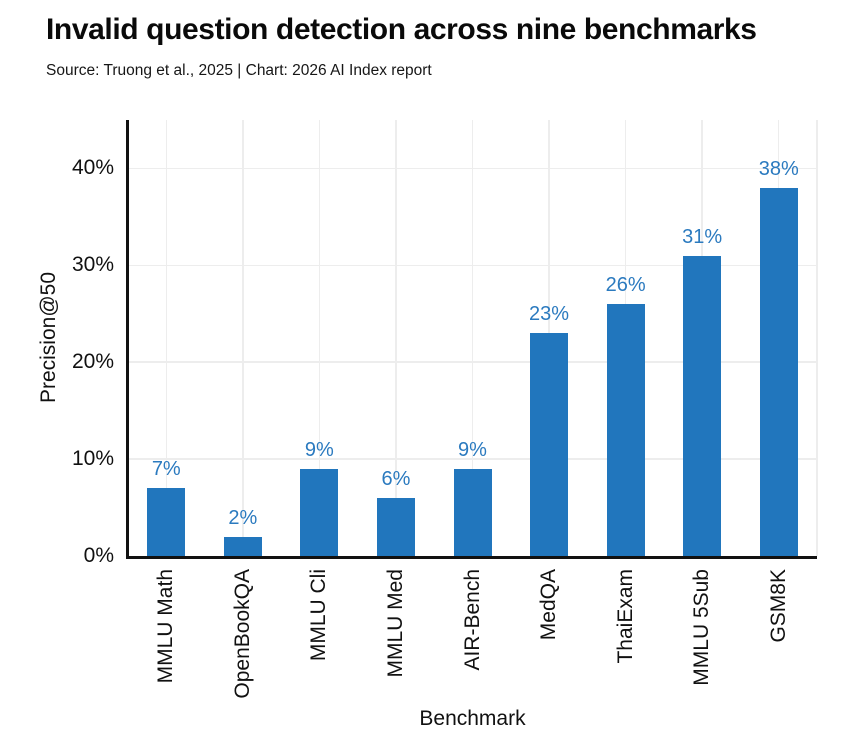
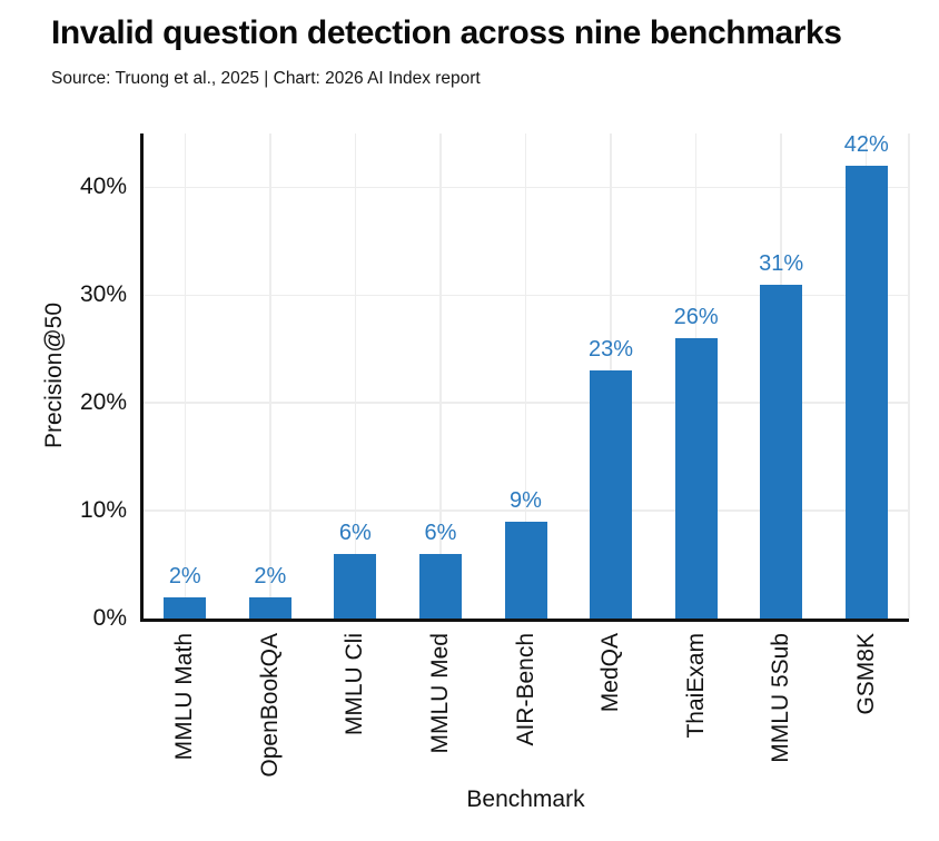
MMLU Math: 7% -> 2%
MMLU Cli: 9% -> 6%
GSM8K: 38% -> 42%
